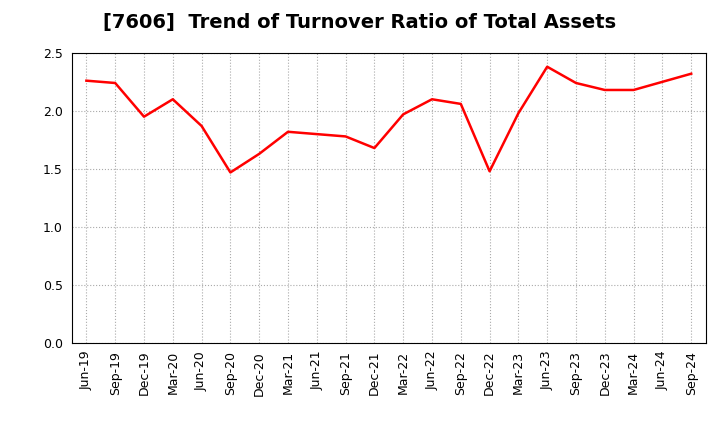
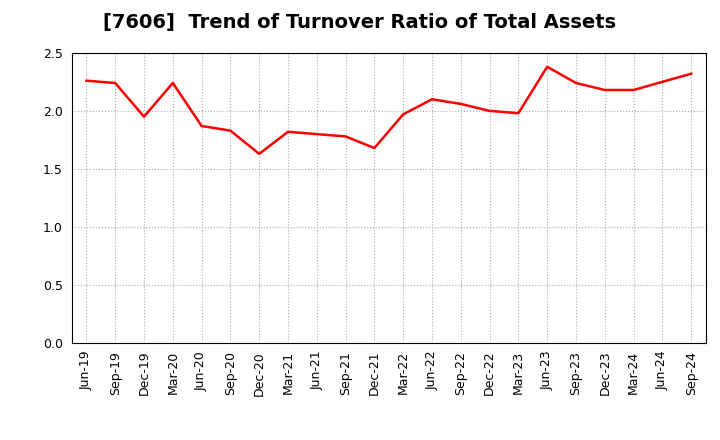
Mar-20: 2.10 -> 2.24
Sep-20: 1.47 -> 1.83
Dec-22: 1.48 -> 2.00
